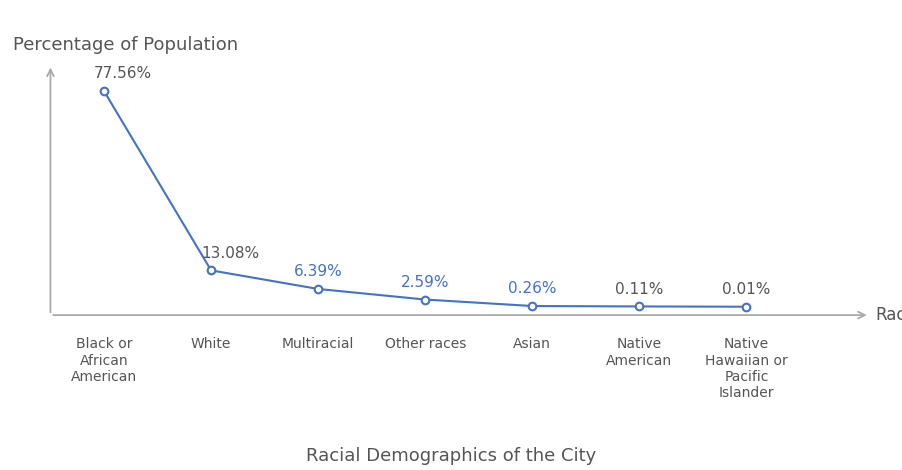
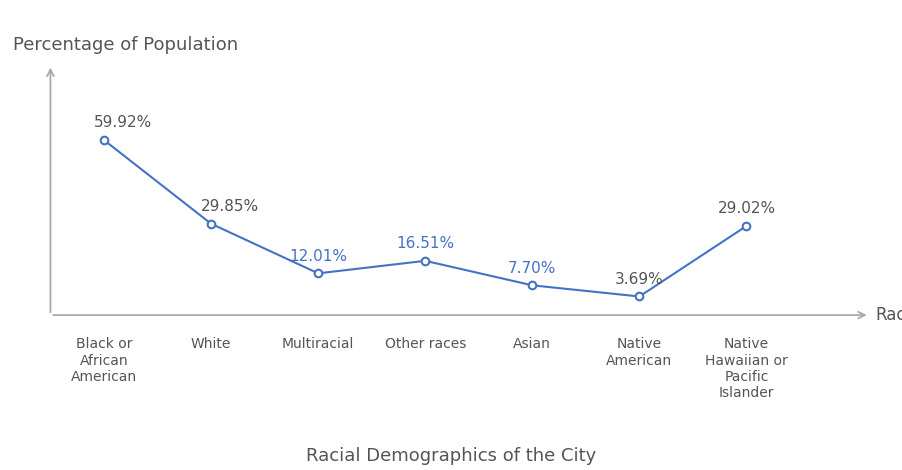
Black or African American: 77.56% -> 59.92%
White: 13.08% -> 29.85%
Multiracial: 6.39% -> 12.01%
Other races: 2.59% -> 16.51%
Asian: 0.26% -> 7.70%
Native American: 0.11% -> 3.69%
Native Hawaiian or Pacific Islander: 0.01% -> 29.02%
